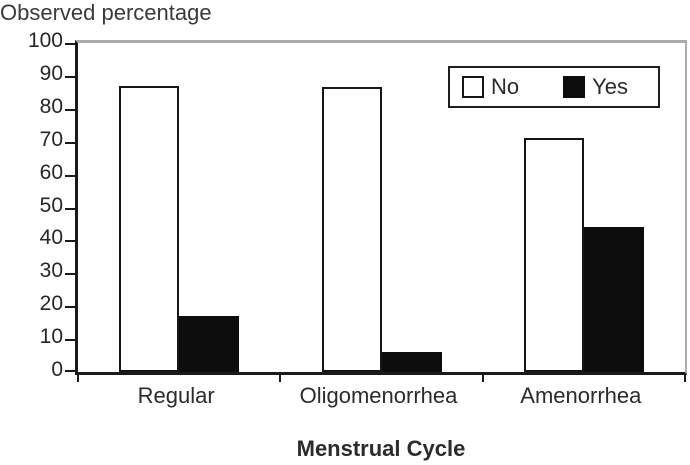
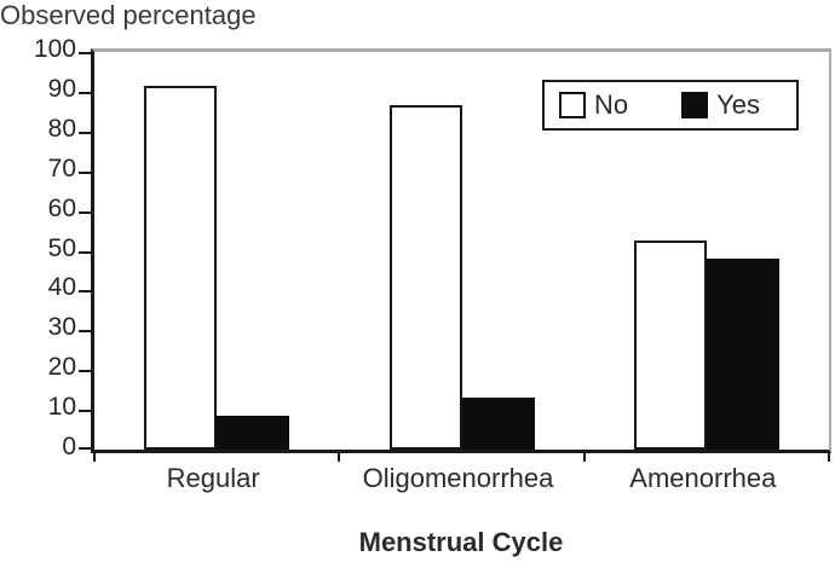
No/Regular: 87 -> 92
Yes/Regular: 17 -> 8
Yes/Oligomenorrhea: 6 -> 13
No/Amenorrhea: 71 -> 52
Yes/Amenorrhea: 44 -> 48
